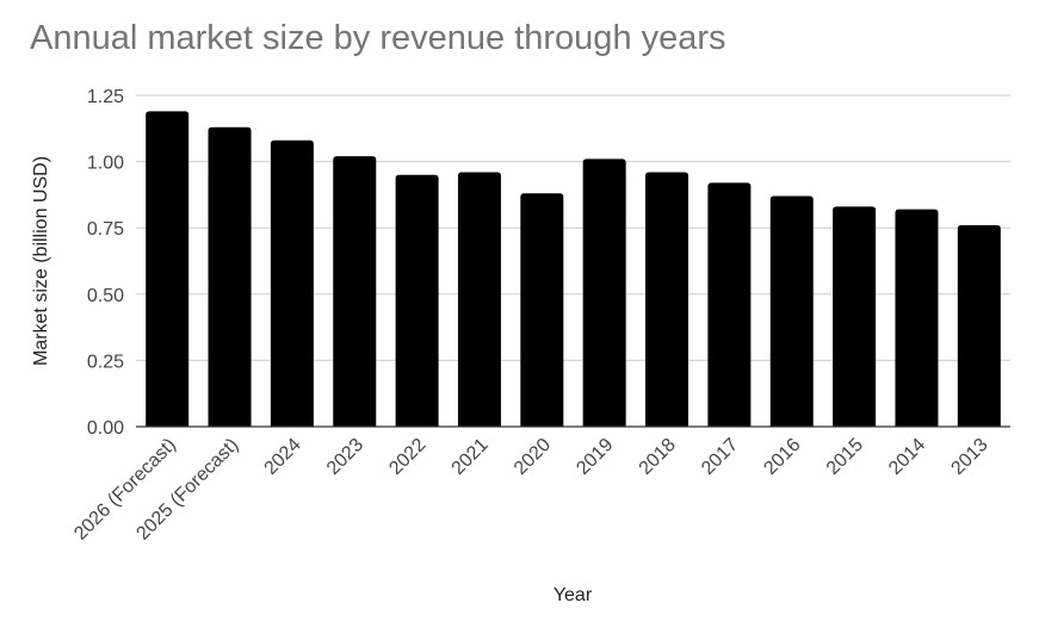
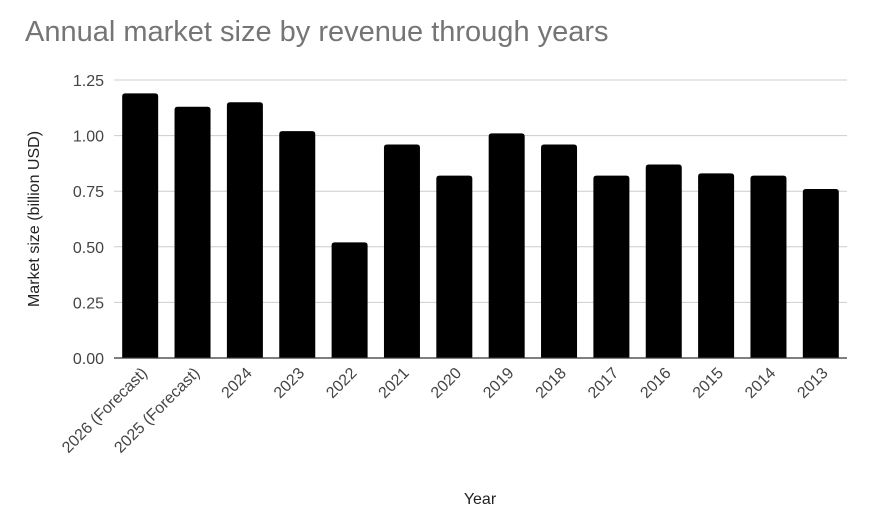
2024: 1.08 -> 1.15
2022: 0.95 -> 0.52
2020: 0.88 -> 0.82
2017: 0.92 -> 0.82
